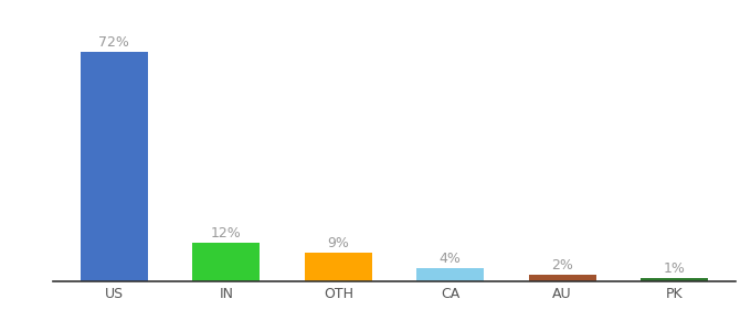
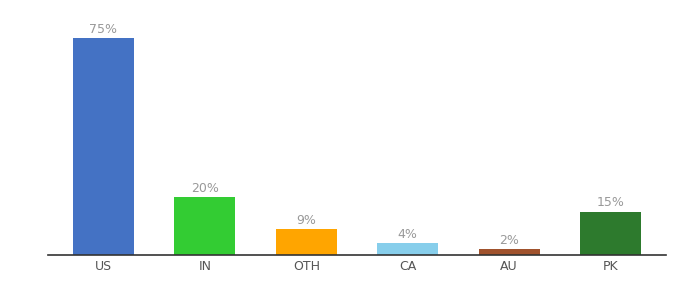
US: 72% -> 75%
IN: 12% -> 20%
PK: 1% -> 15%
